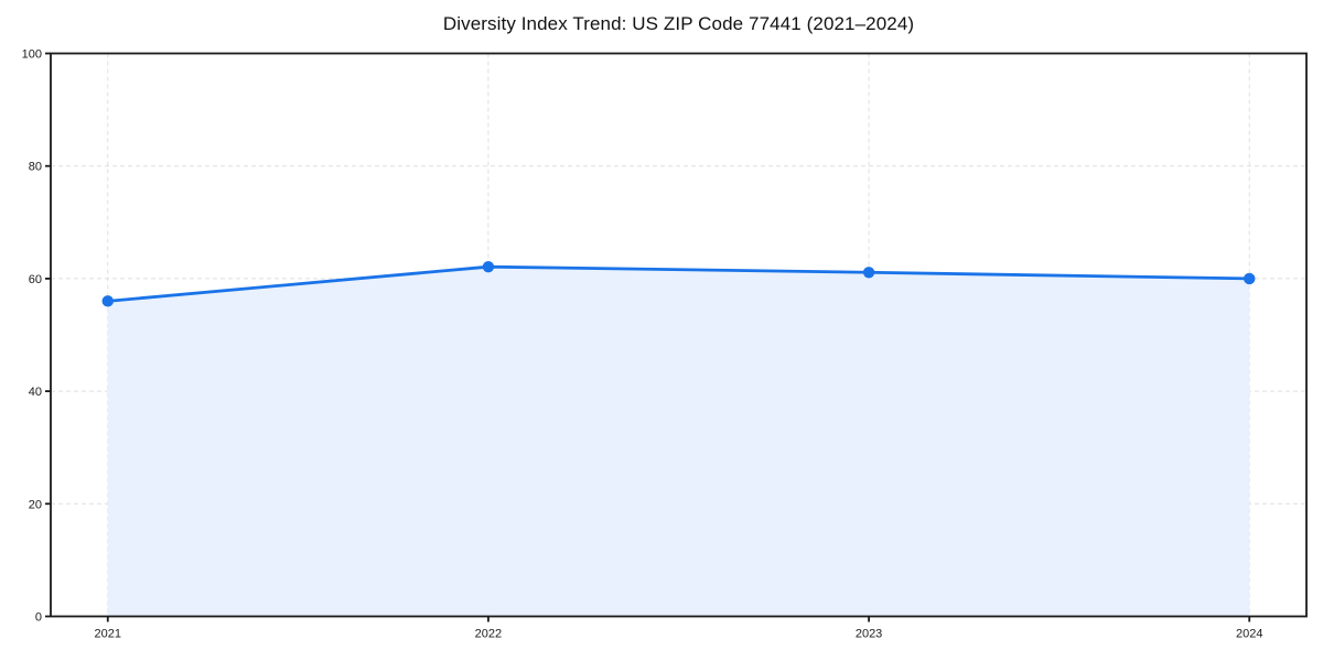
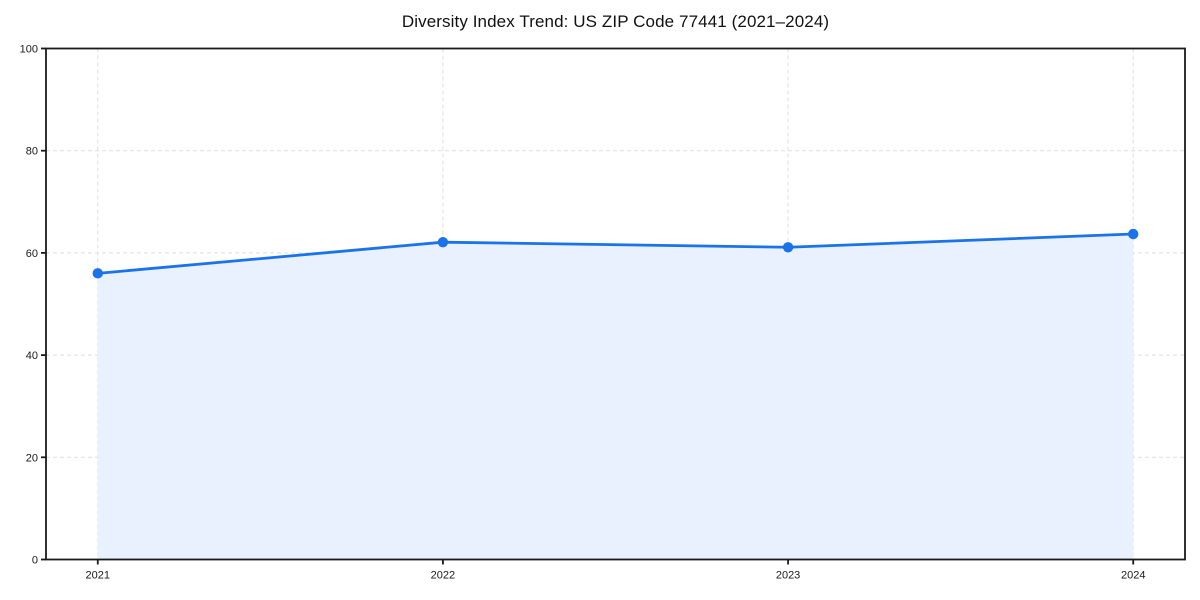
2024: 60 -> 64
